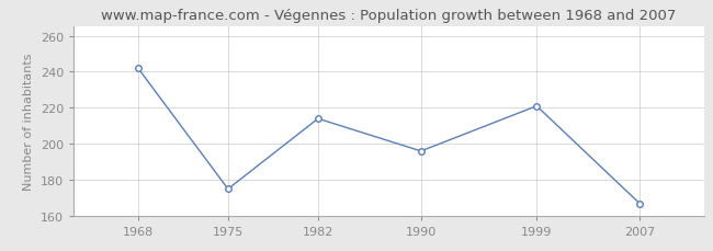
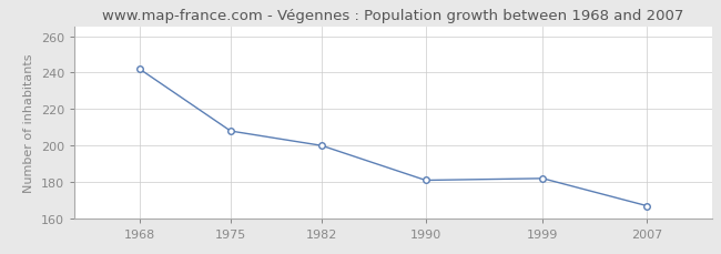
1975: 175 -> 208
1982: 214 -> 200
1990: 196 -> 181
1999: 221 -> 182
